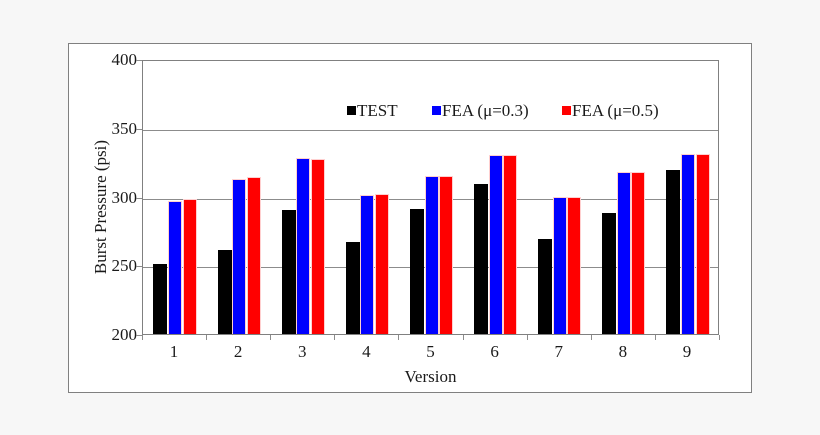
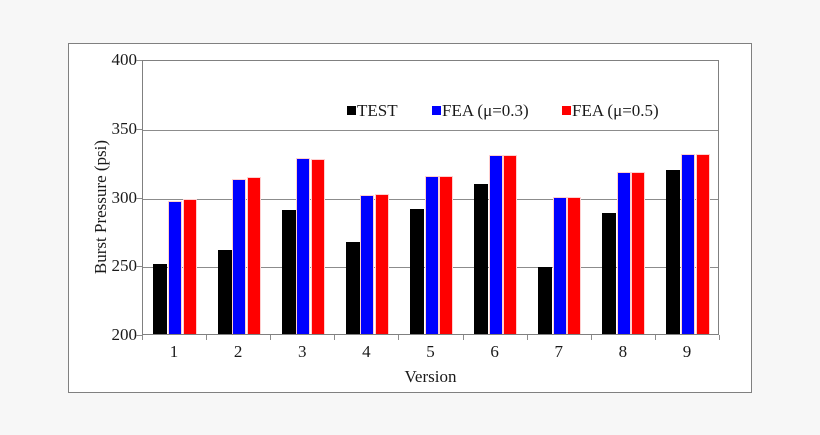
TEST/7: 269 -> 249
